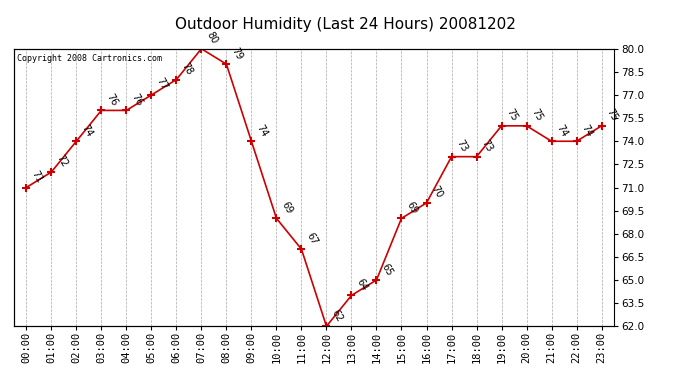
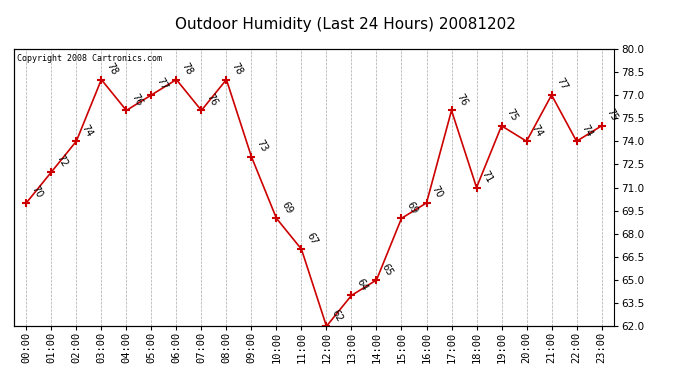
00:00: 71 -> 70
03:00: 76 -> 78
07:00: 80 -> 76
08:00: 79 -> 78
09:00: 74 -> 73
17:00: 73 -> 76
18:00: 73 -> 71
20:00: 75 -> 74
21:00: 74 -> 77
